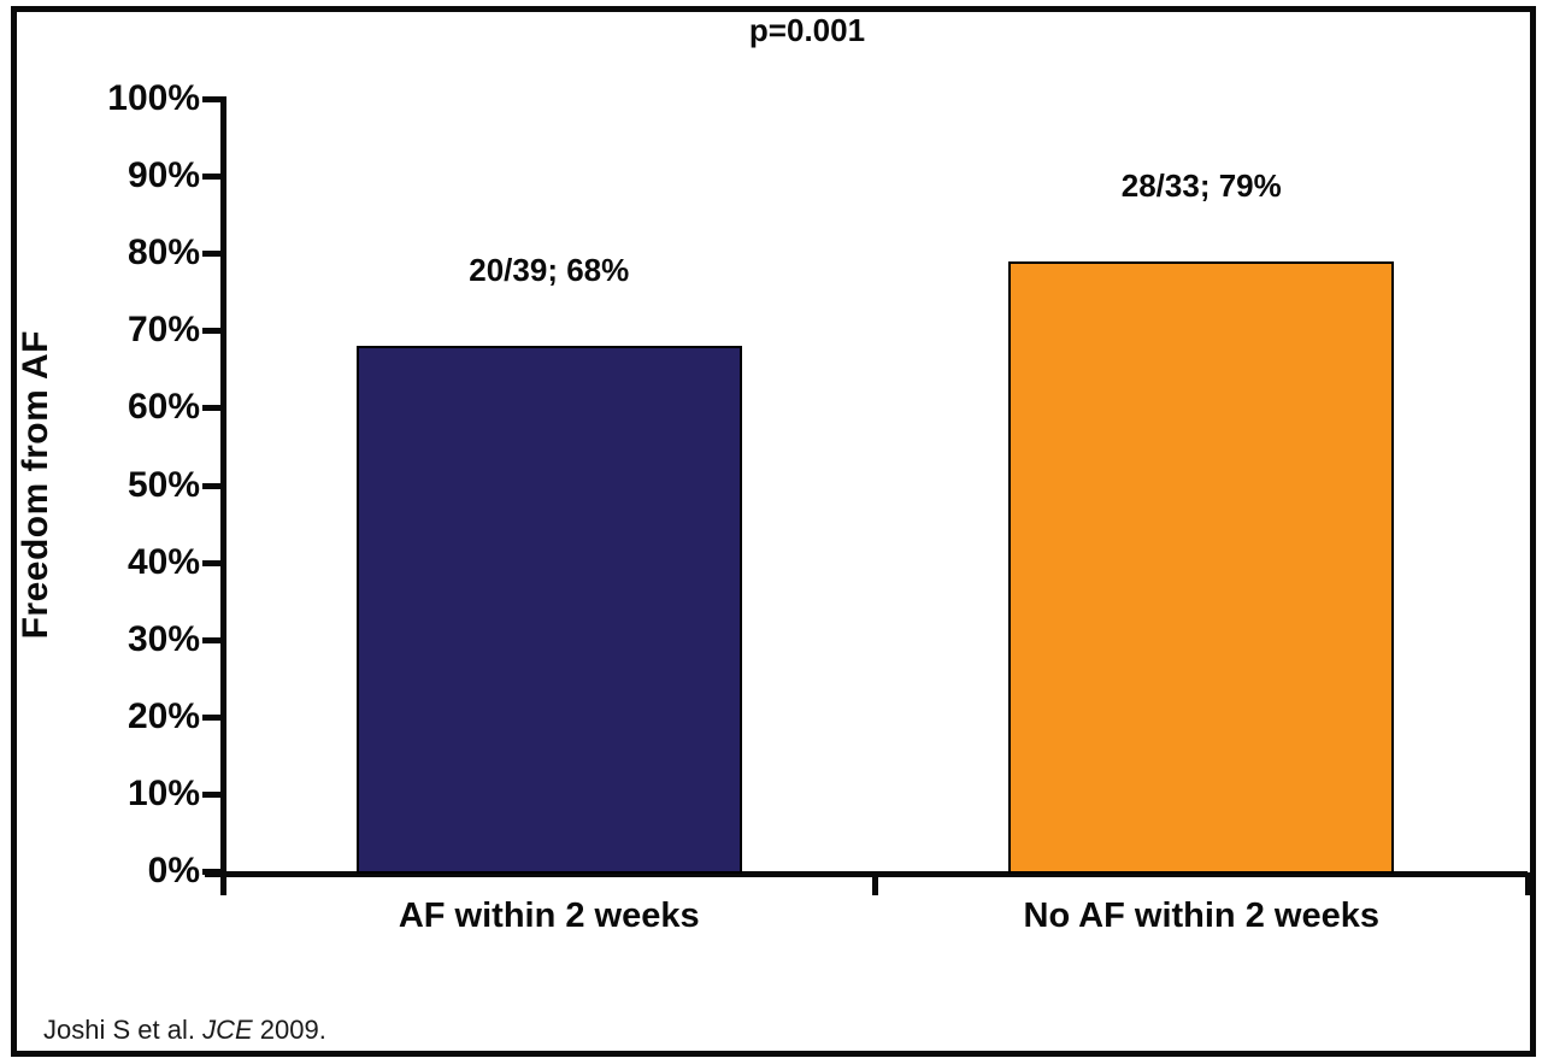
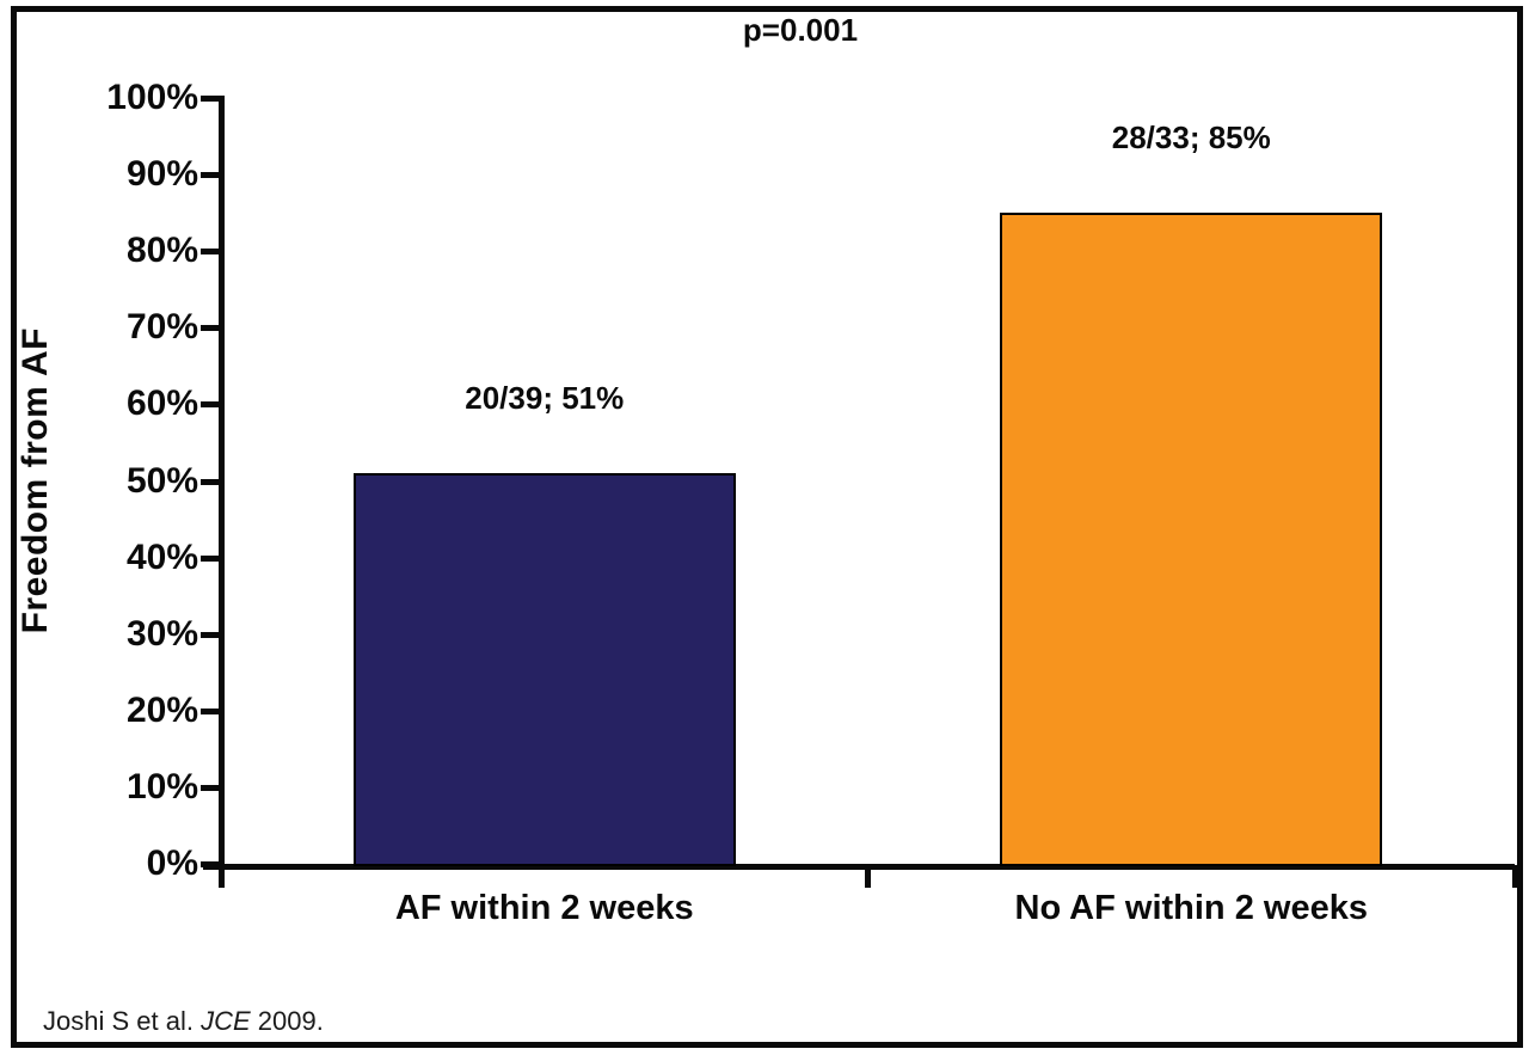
AF within 2 weeks: 68% -> 51%
No AF within 2 weeks: 79% -> 85%
